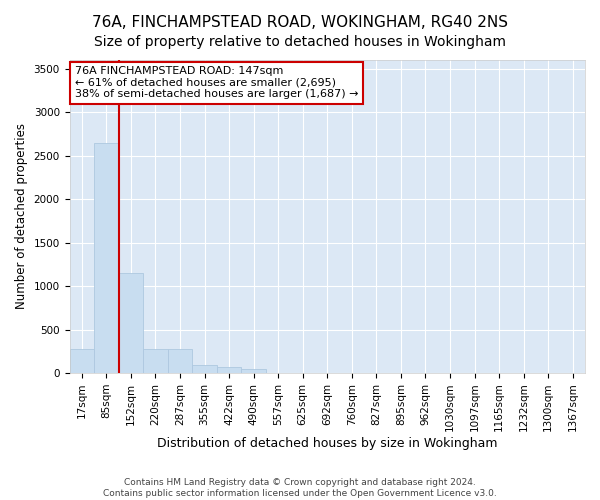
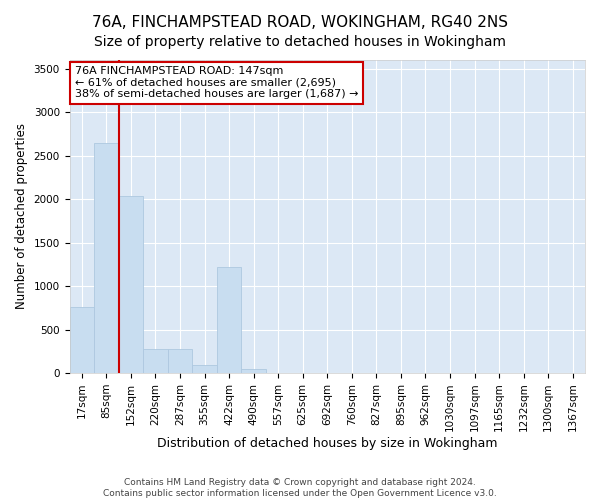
17sqm: 270 -> 760
152sqm: 1150 -> 2040
422sqm: 60 -> 1220
